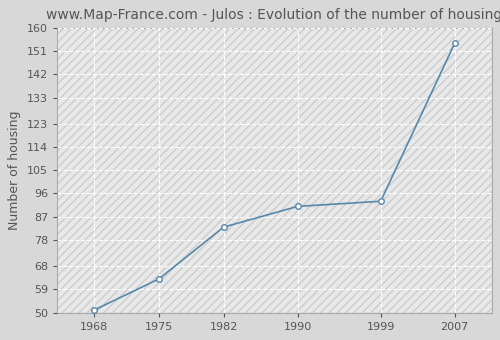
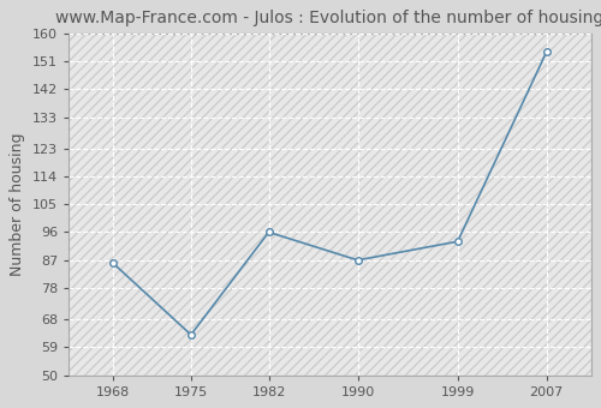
1968: 51 -> 86
1982: 83 -> 96
1990: 91 -> 87
